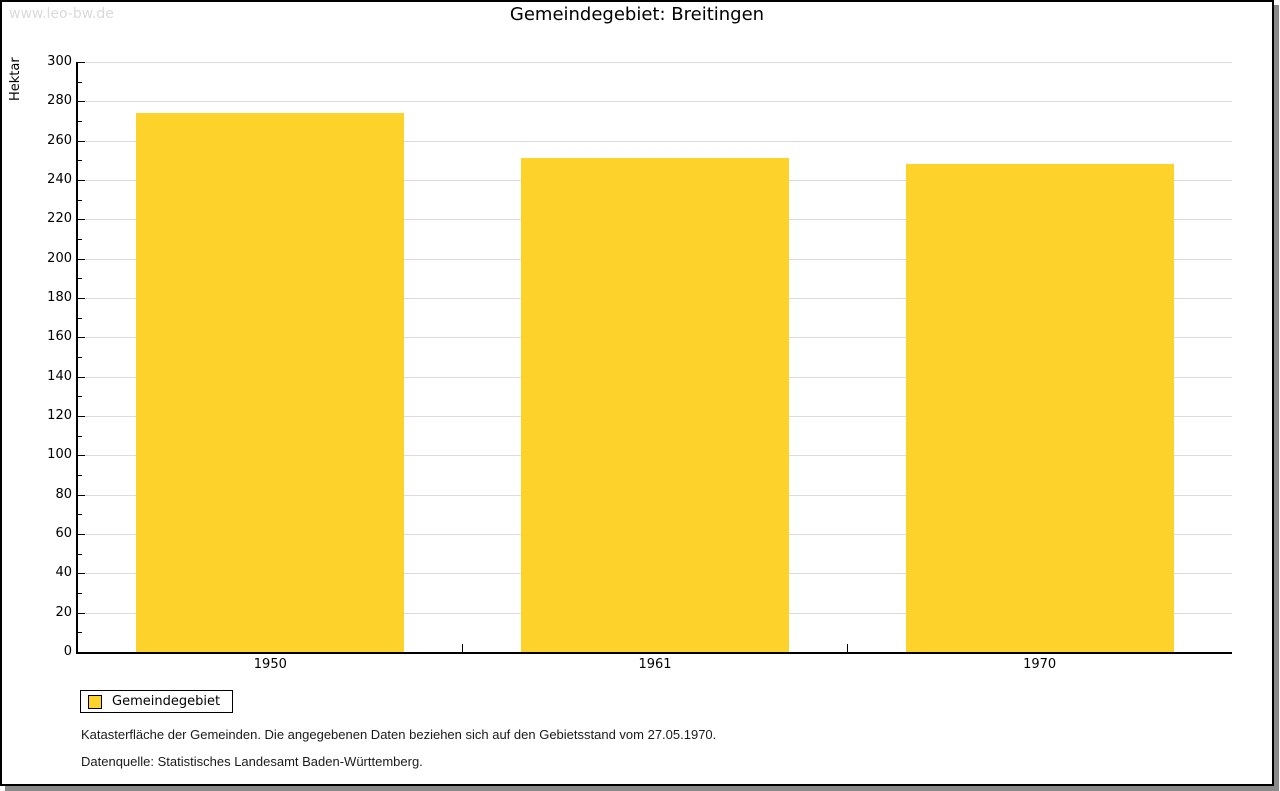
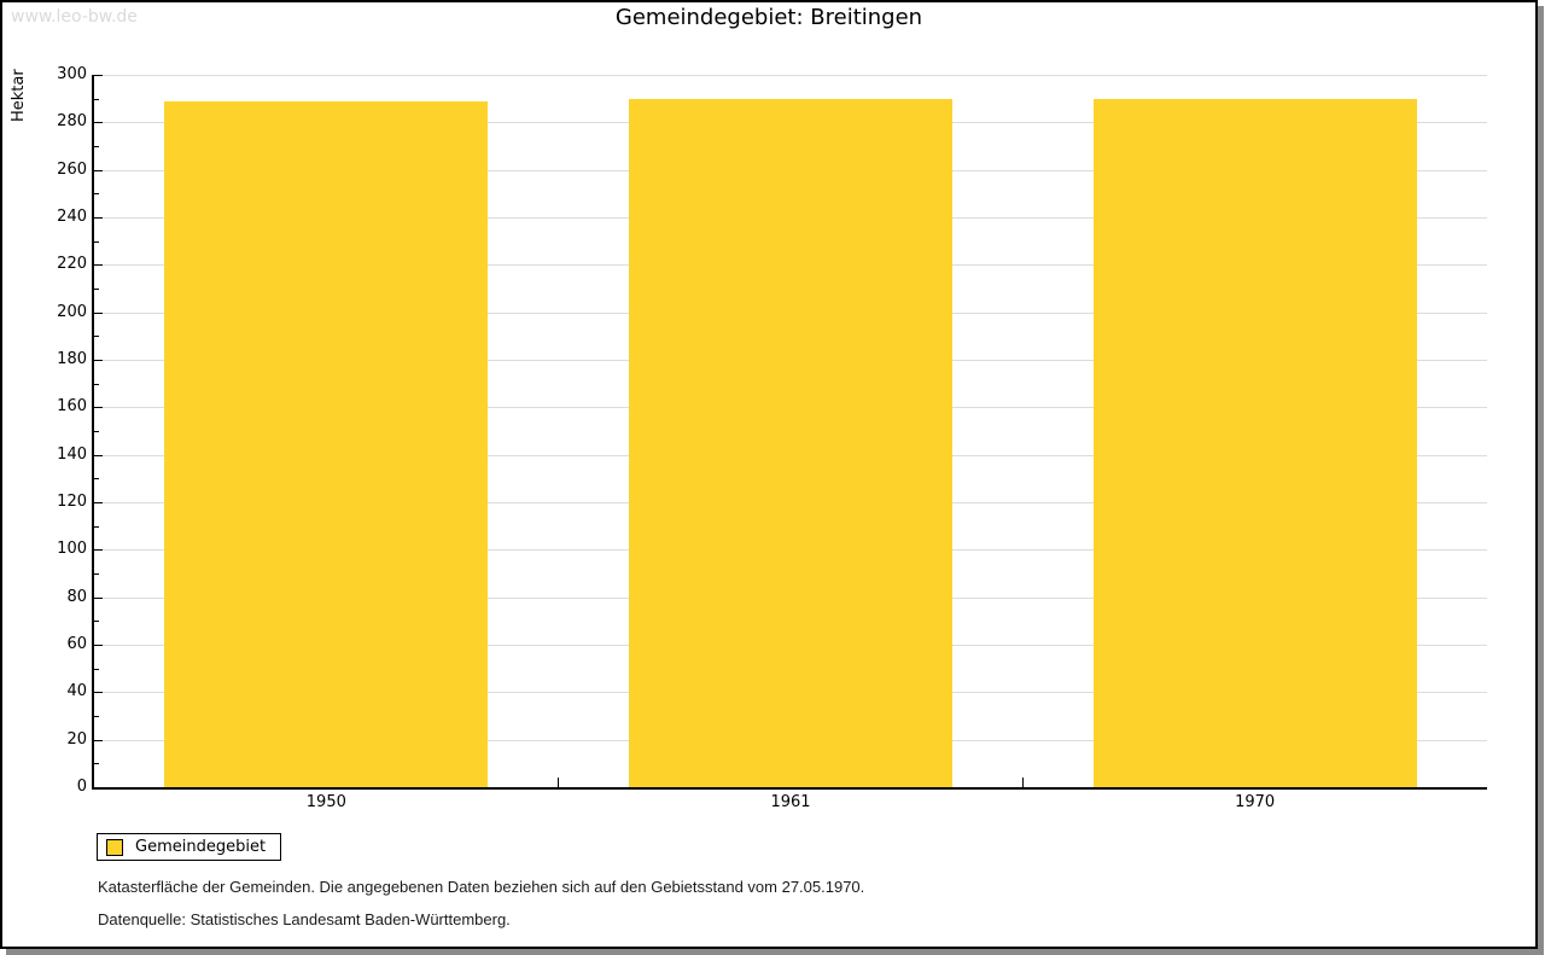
1950: 274 -> 289
1961: 251 -> 290
1970: 248 -> 290
